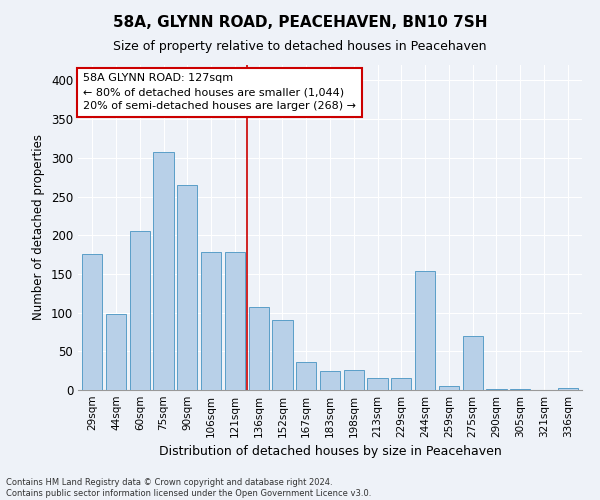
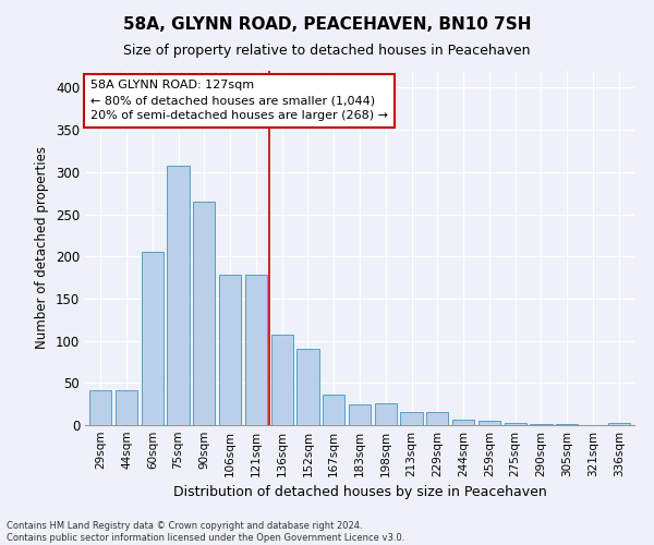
29sqm: 176 -> 42
44sqm: 98 -> 42
244sqm: 154 -> 6
275sqm: 70 -> 2
